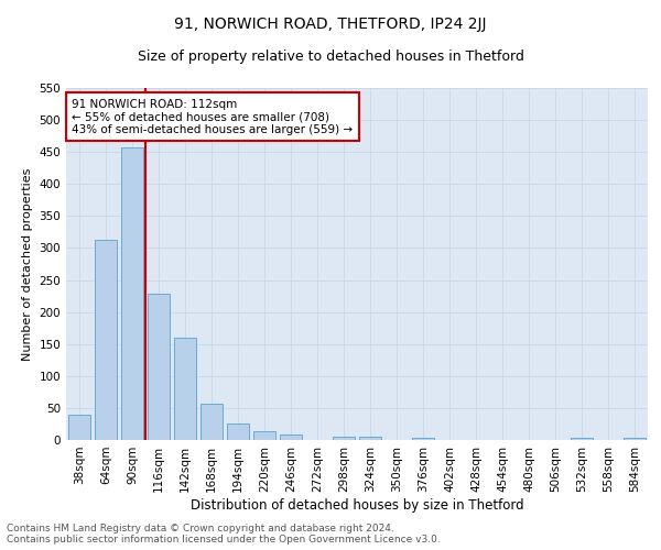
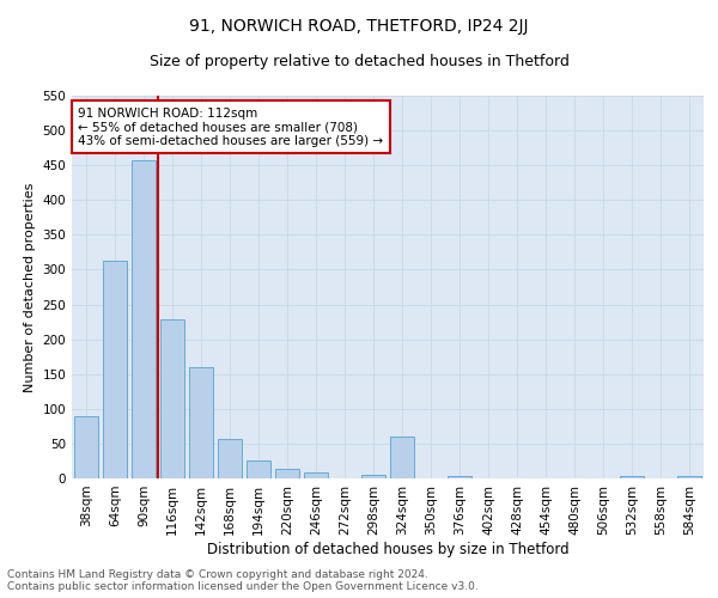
38sqm: 39 -> 90
324sqm: 5 -> 60
